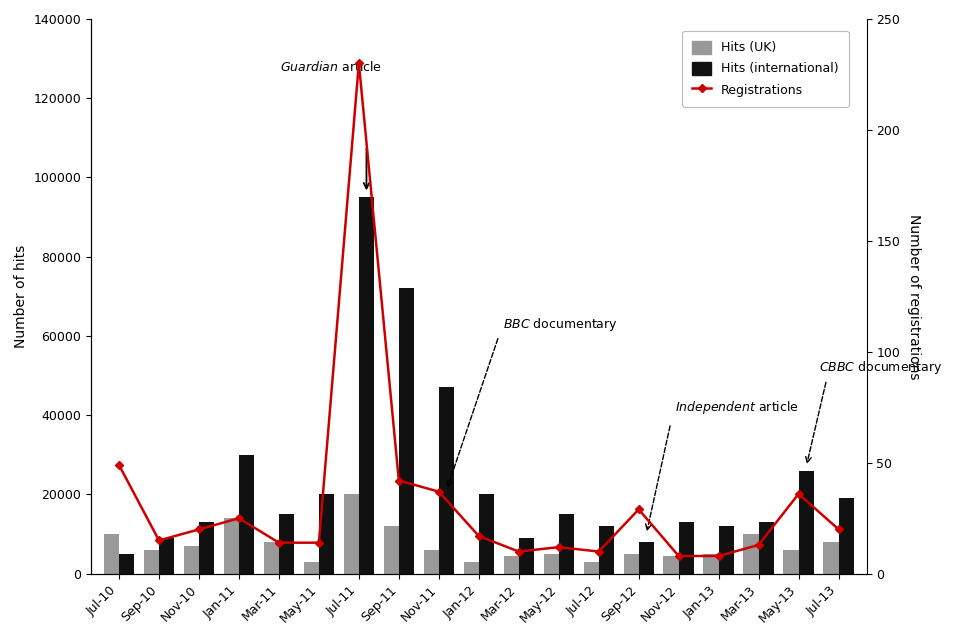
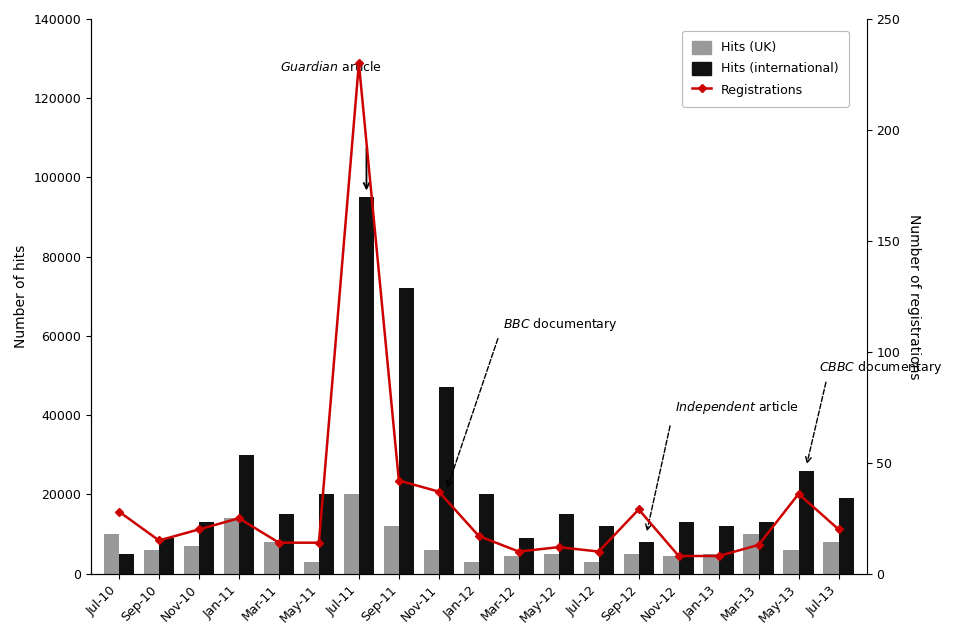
Registrations/Jul-10: 49 -> 28
